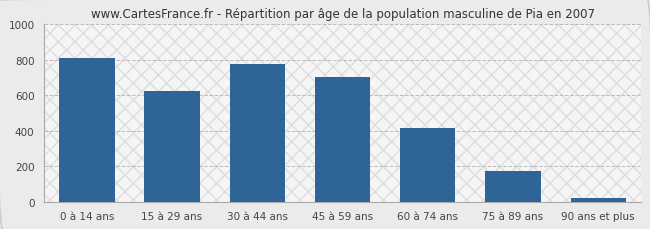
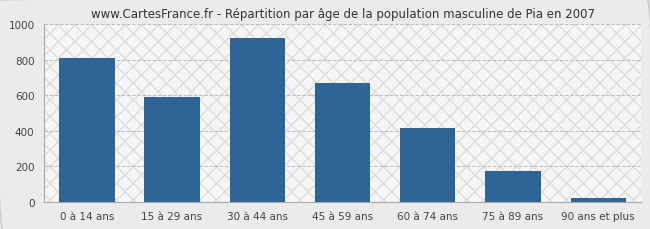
15 à 29 ans: 620 -> 590
30 à 44 ans: 780 -> 920
45 à 59 ans: 700 -> 670
